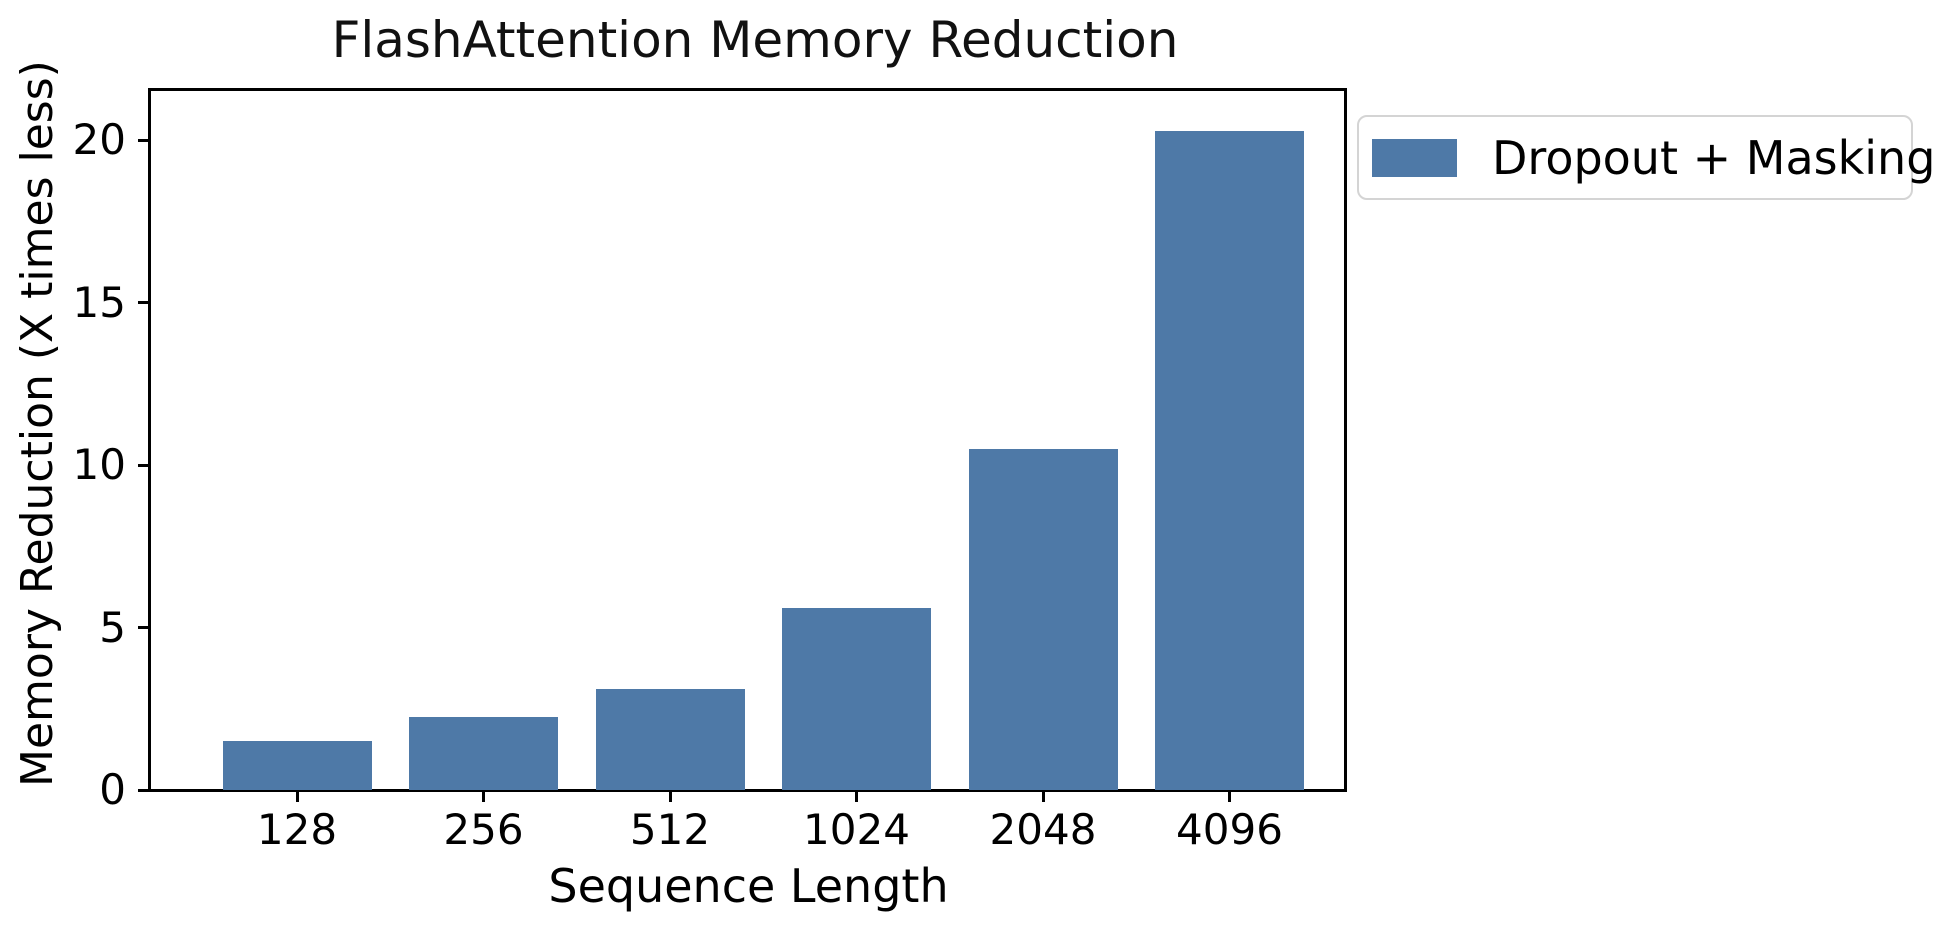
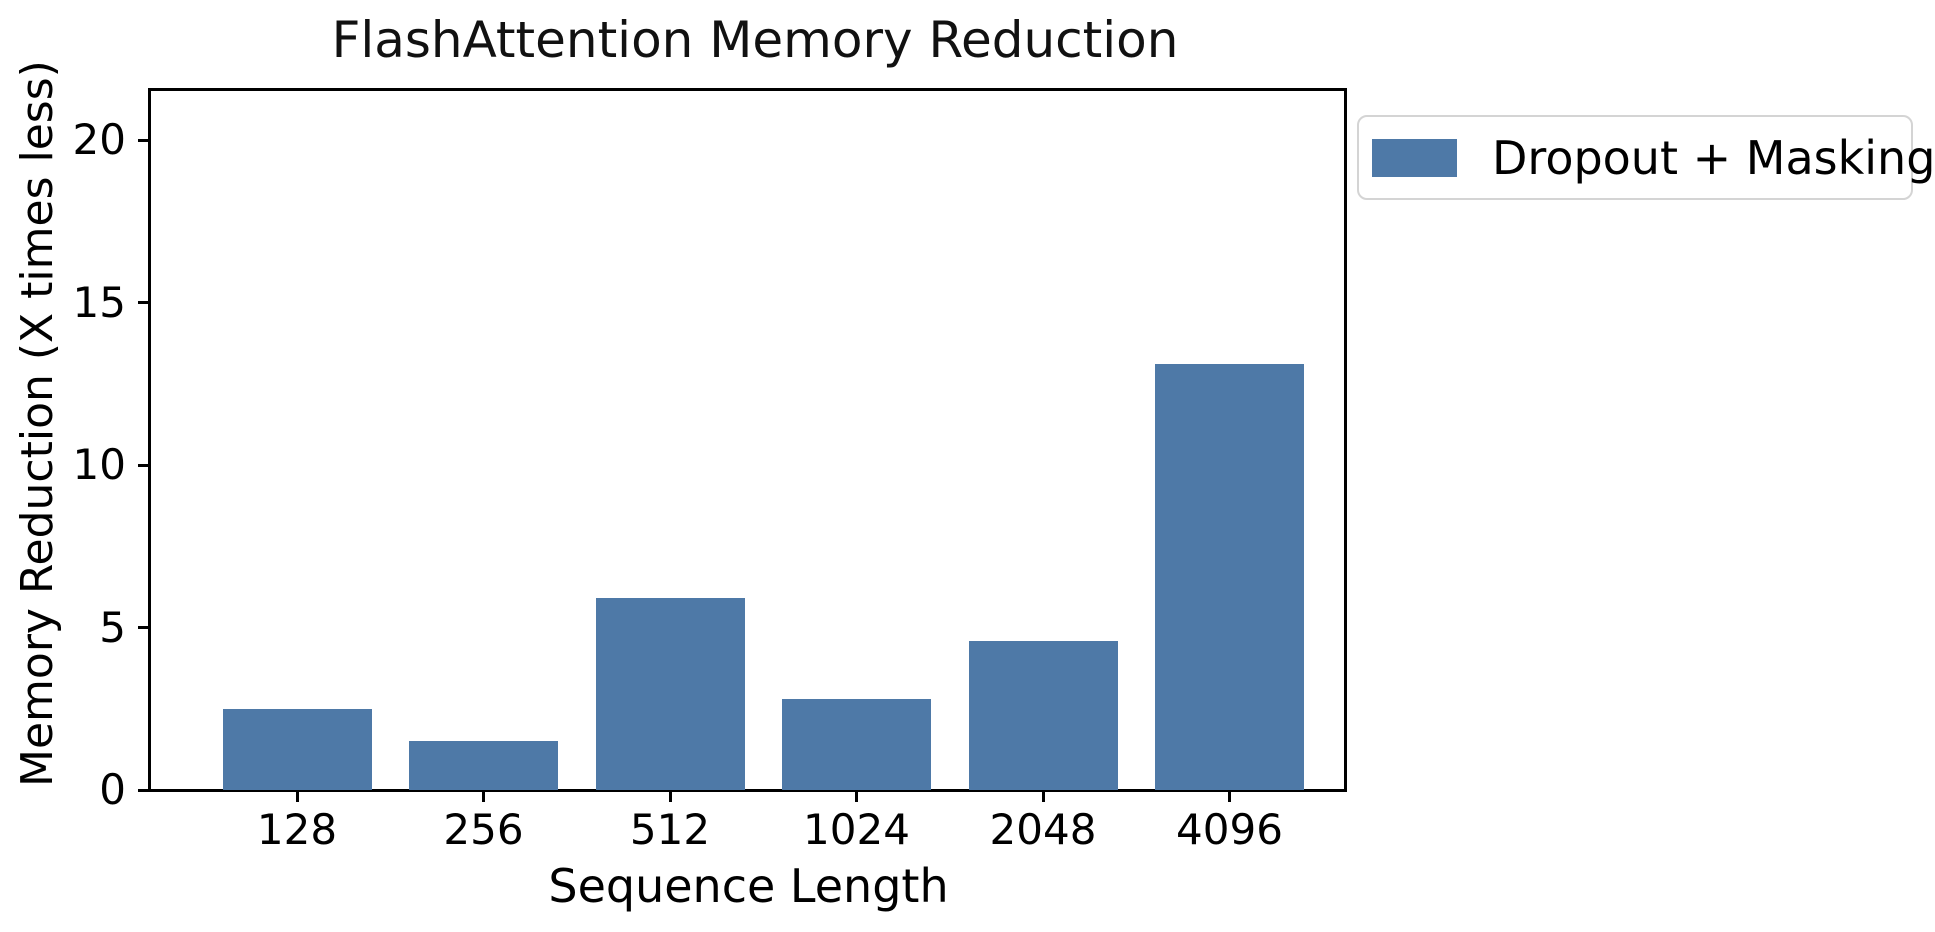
128: 1.5 -> 2.5
256: 2.2 -> 1.5
512: 3.1 -> 5.9
1024: 5.6 -> 2.8
2048: 10.5 -> 4.6
4096: 20.3 -> 13.1
